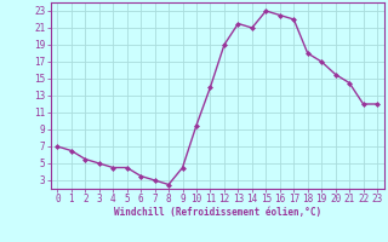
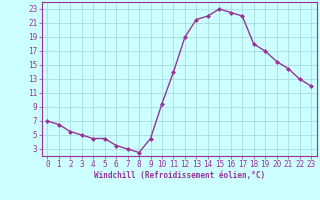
14: 21.0 -> 22.0
22: 12.0 -> 13.0
